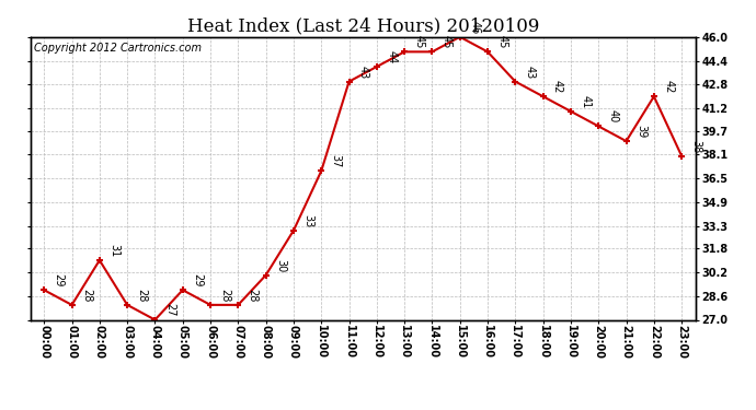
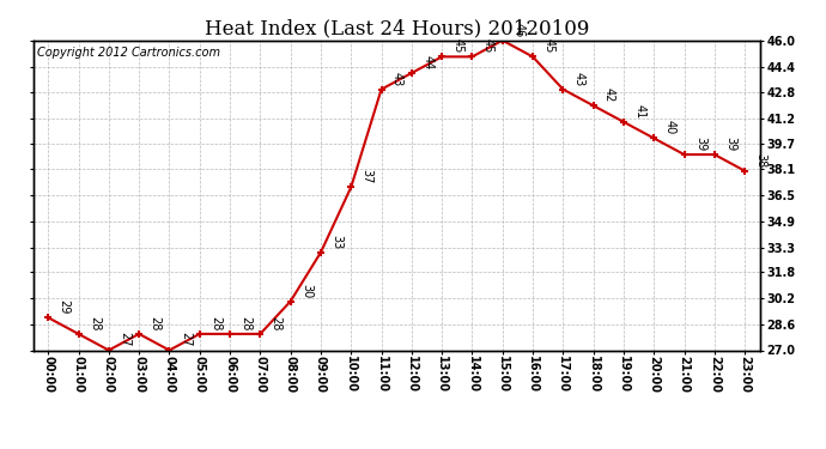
02:00: 31 -> 27
05:00: 29 -> 28
22:00: 42 -> 39
